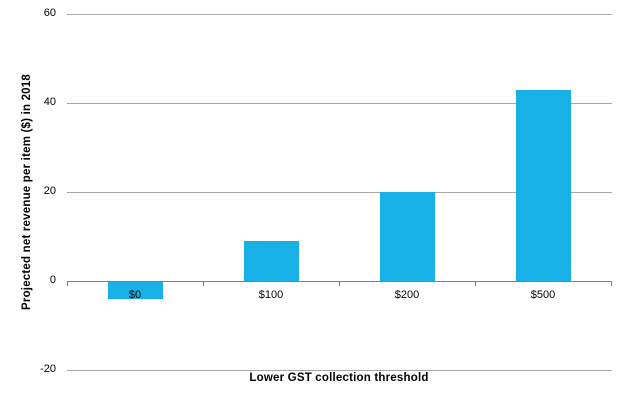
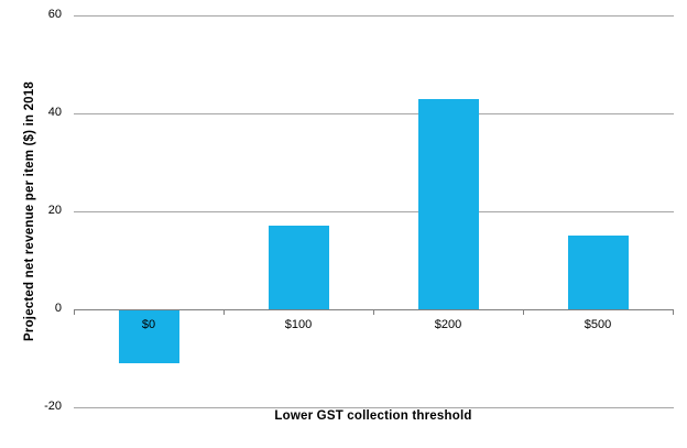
$0: -4 -> -11
$100: 9 -> 17
$200: 20 -> 43
$500: 43 -> 15
